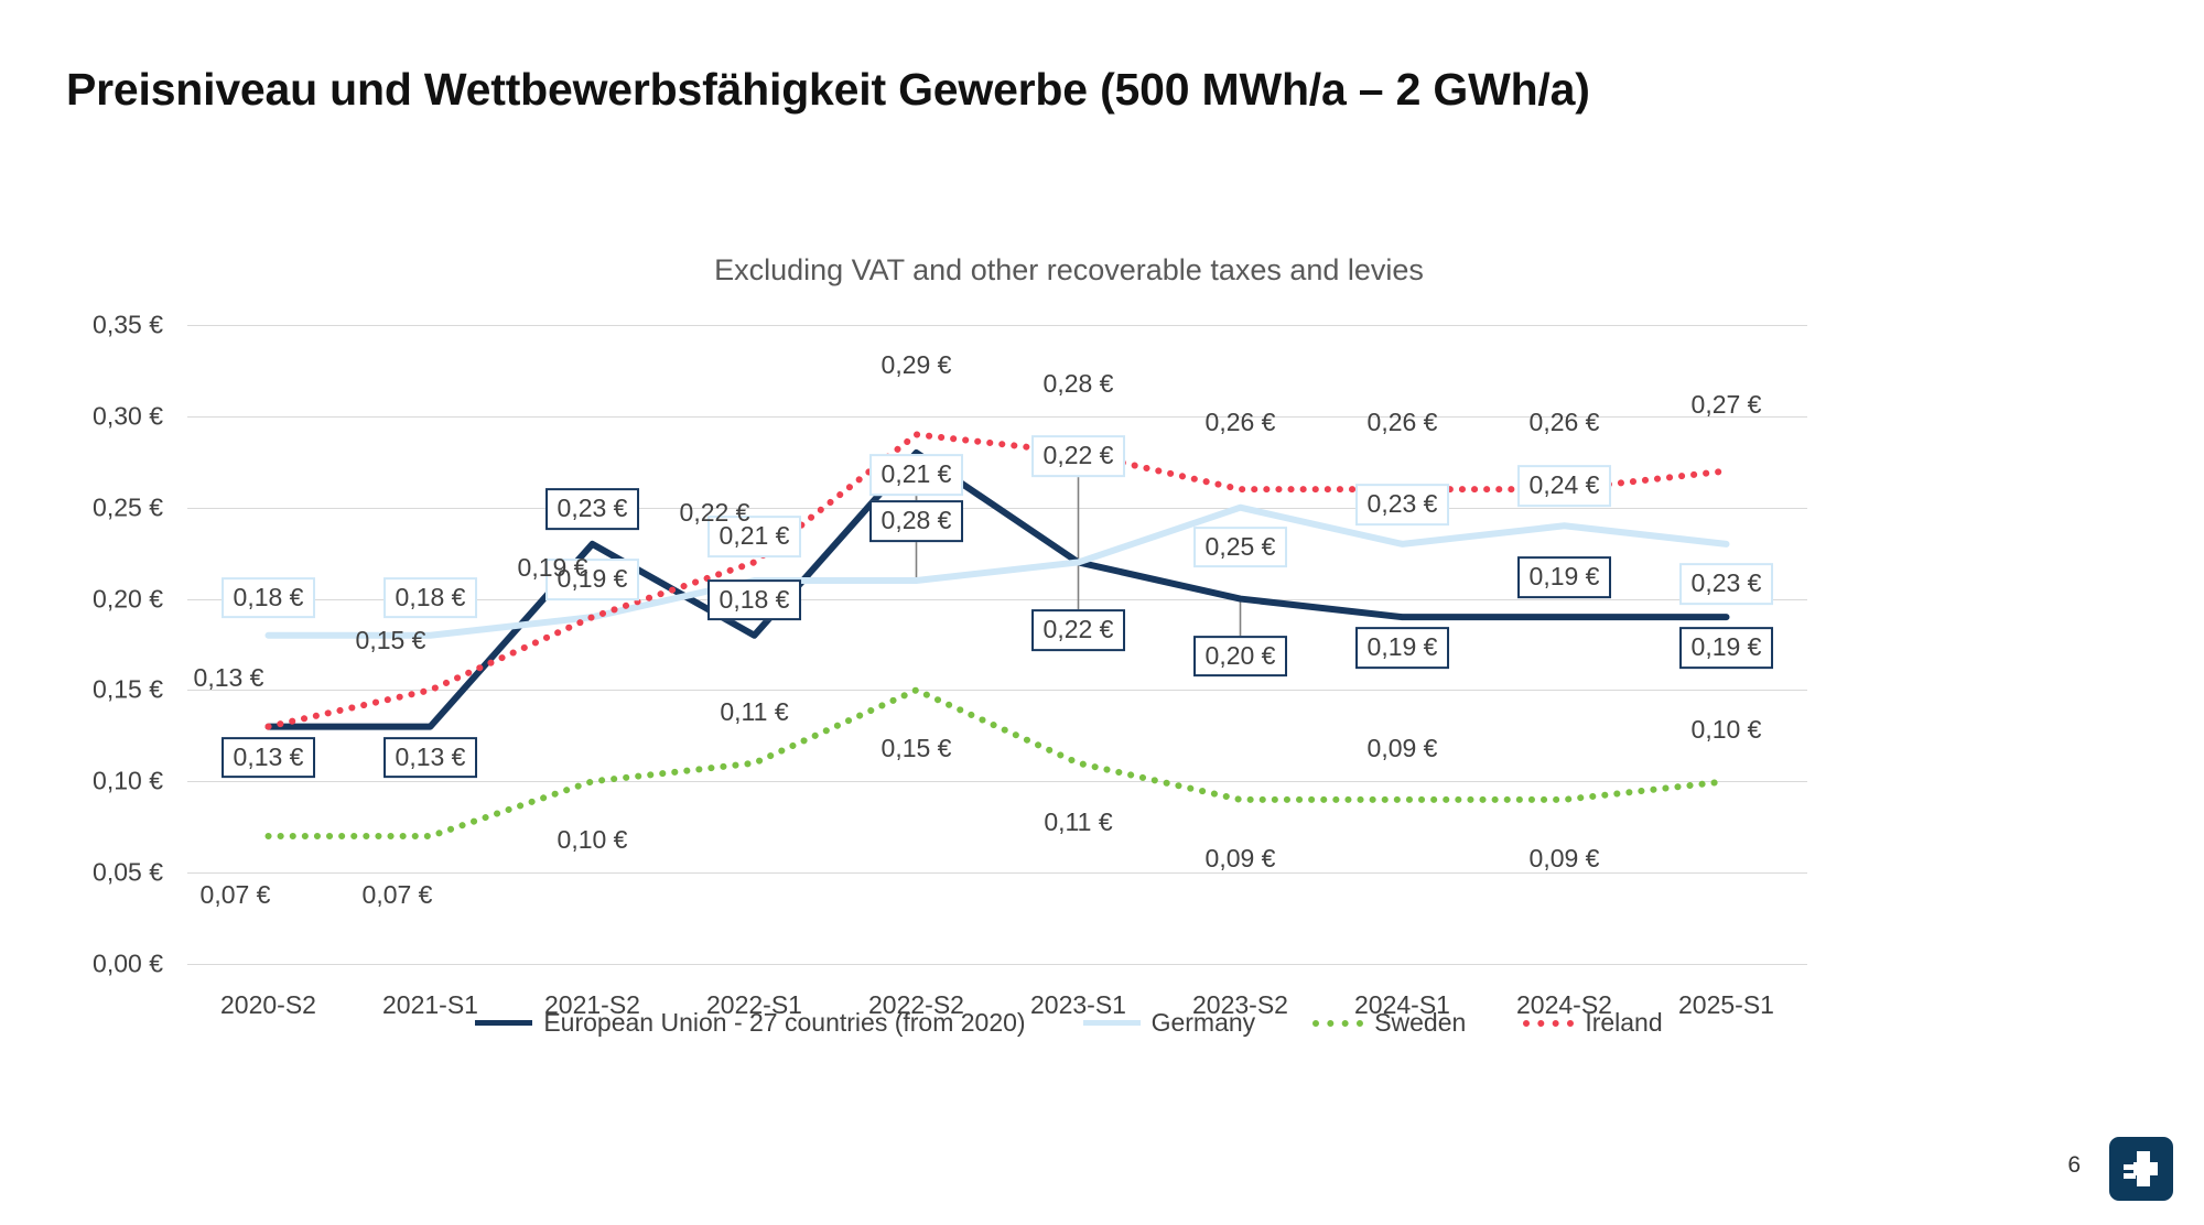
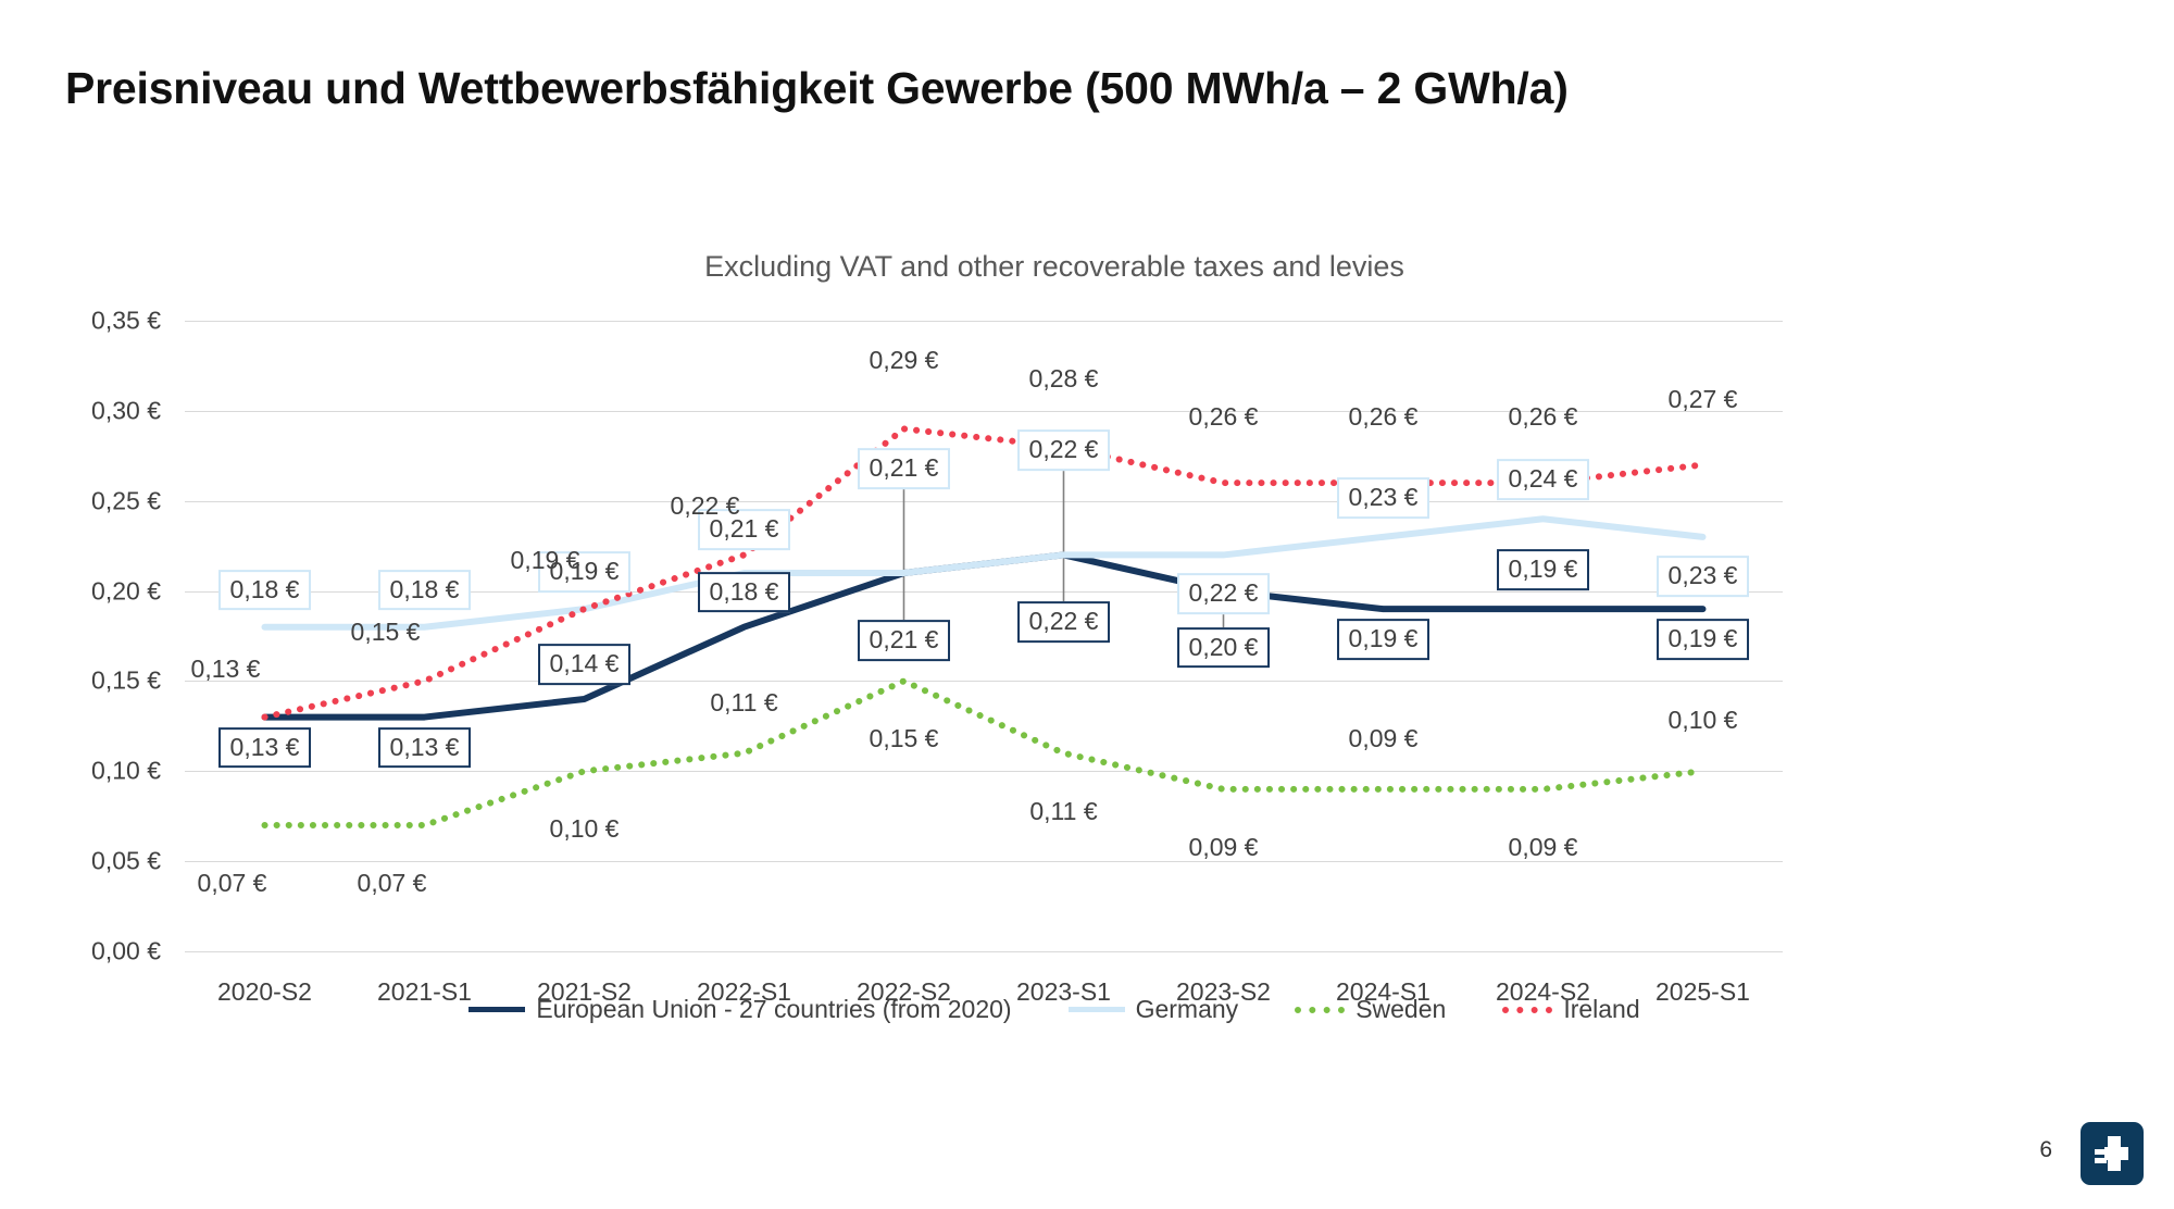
European Union - 27 countries (from 2020)/2021-S2: 0,23 -> 0,14
European Union - 27 countries (from 2020)/2022-S2: 0,28 -> 0,21
Germany/2023-S2: 0,25 -> 0,22
